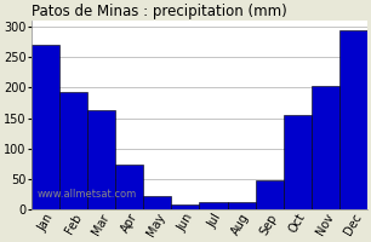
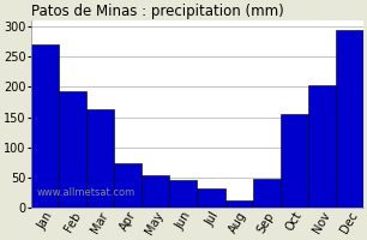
May: 23 -> 54
Jun: 8 -> 46
Jul: 13 -> 32
